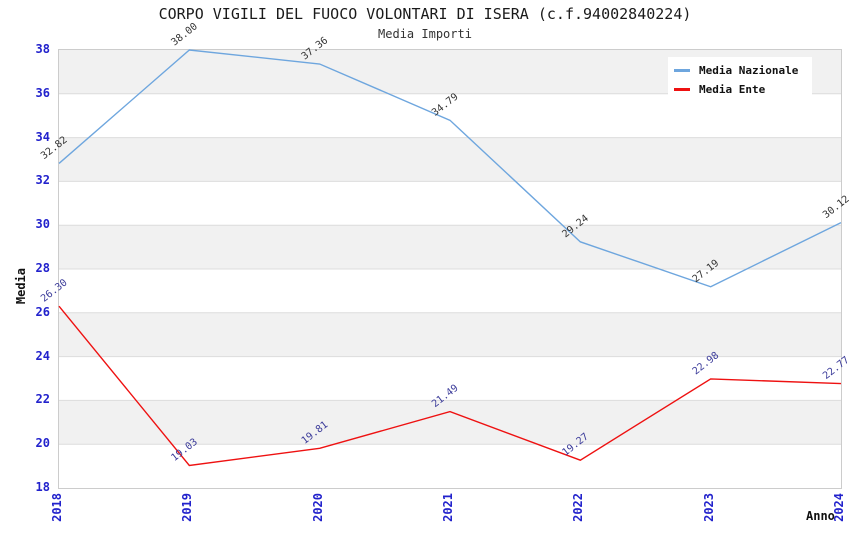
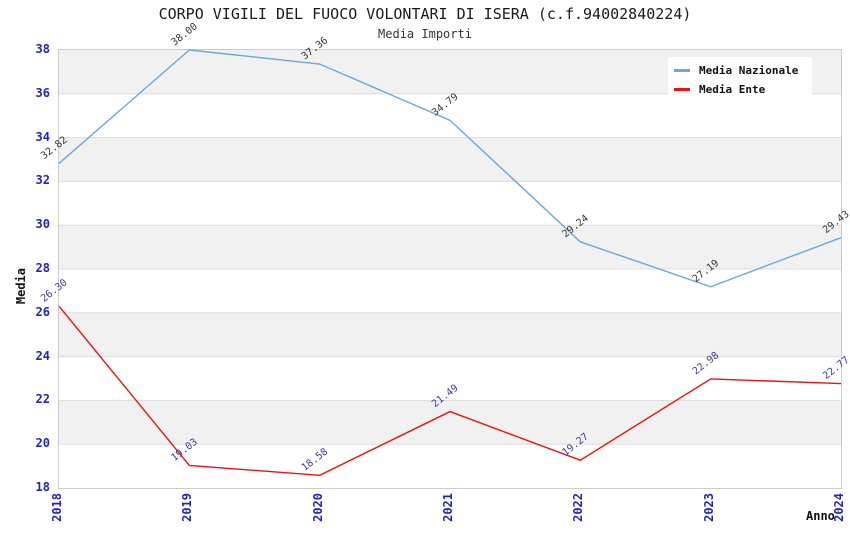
Media Ente/2020: 19.81 -> 18.58
Media Nazionale/2024: 30.12 -> 29.43
